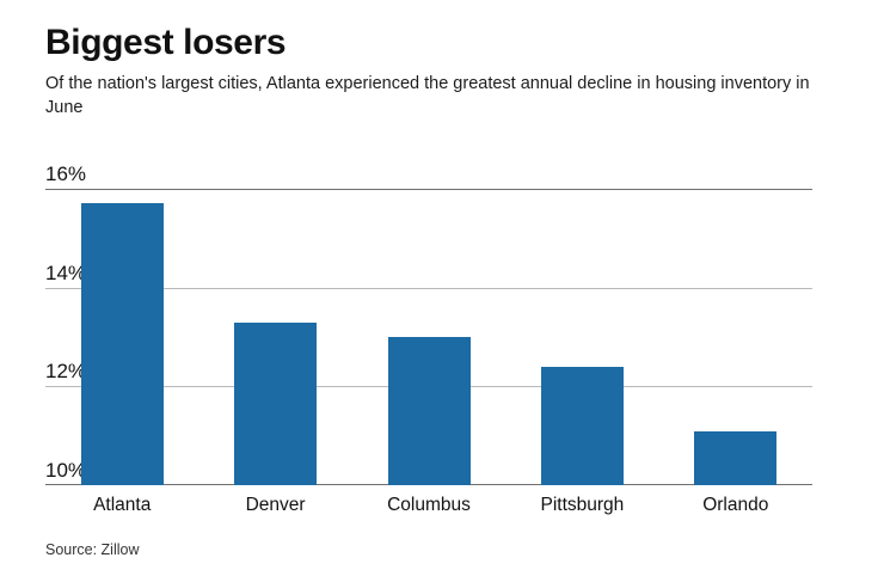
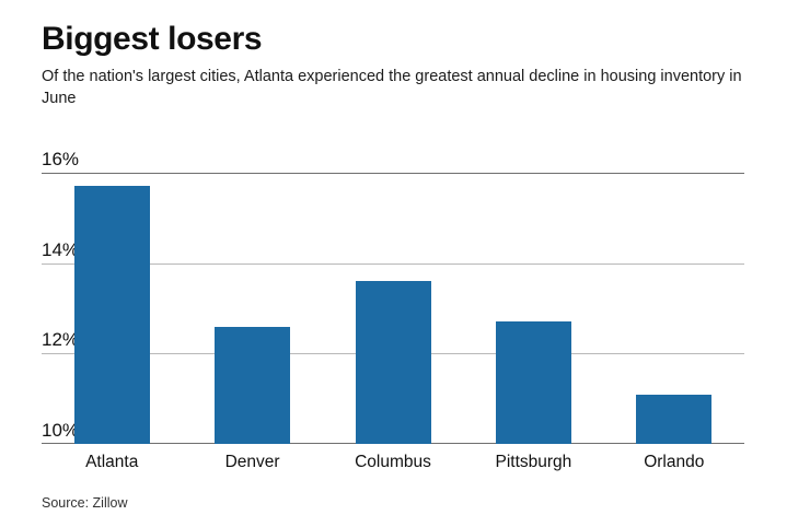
Denver: 13.3% -> 12.6%
Columbus: 13.0% -> 13.6%
Pittsburgh: 12.4% -> 12.7%
